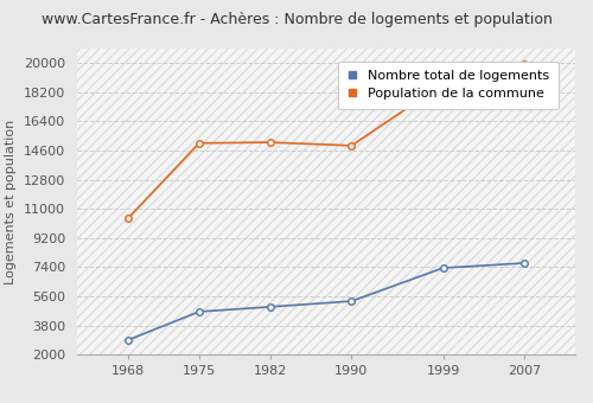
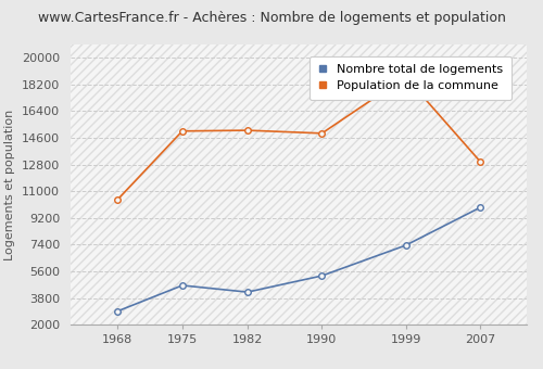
Nombre total de logements/1982: 5000 -> 4200
Nombre total de logements/2007: 7600 -> 9900
Population de la commune/2007: 19900 -> 13000
